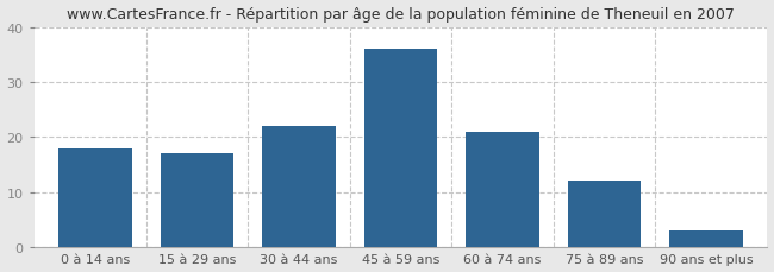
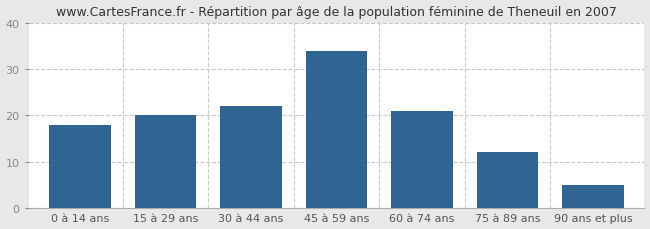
15 à 29 ans: 17 -> 20
45 à 59 ans: 36 -> 34
90 ans et plus: 3 -> 5
